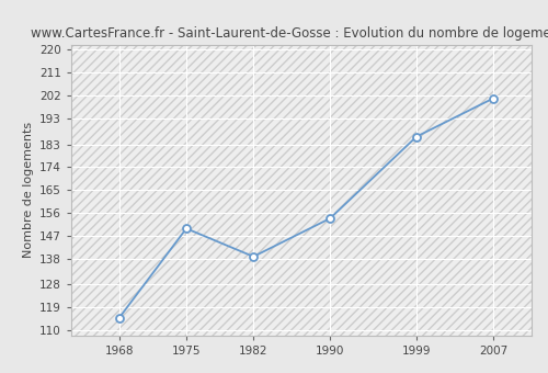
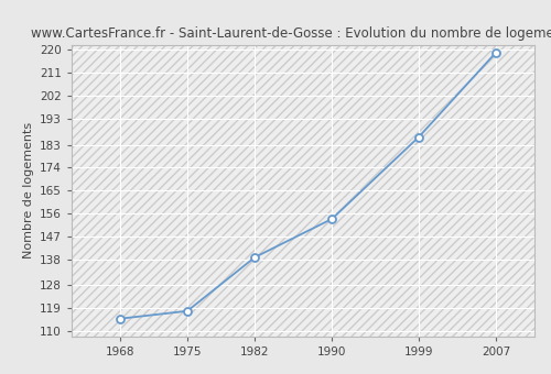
1975: 150 -> 118
2007: 201 -> 219
